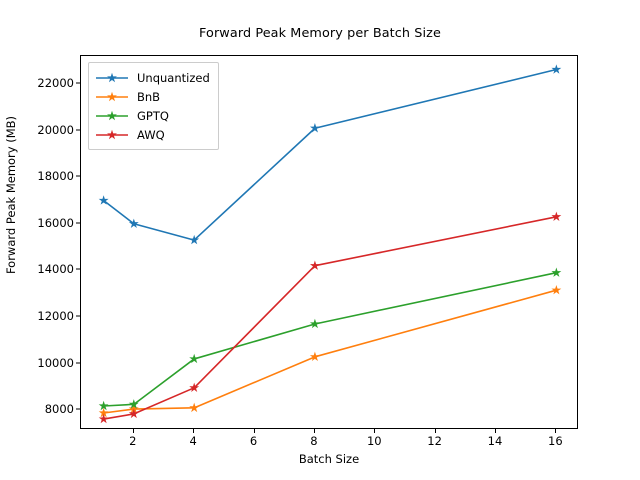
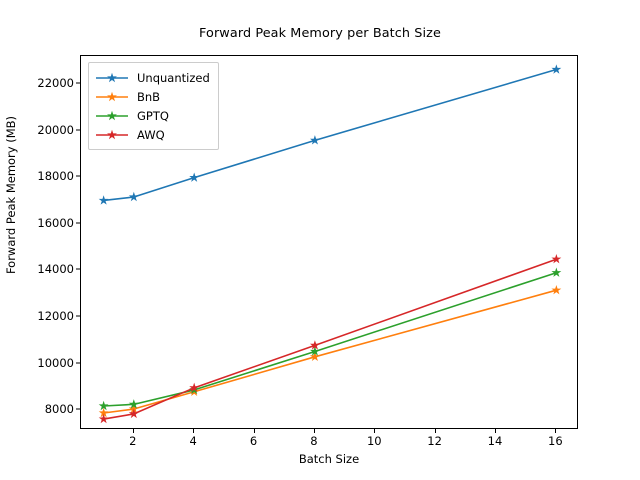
Unquantized/2: 16000 -> 17200
Unquantized/4: 15300 -> 18000
BnB/4: 8100 -> 8800
GPTQ/4: 10200 -> 8900
Unquantized/8: 20100 -> 19600
GPTQ/8: 11700 -> 10500
AWQ/8: 14200 -> 10800
AWQ/16: 16300 -> 14500
